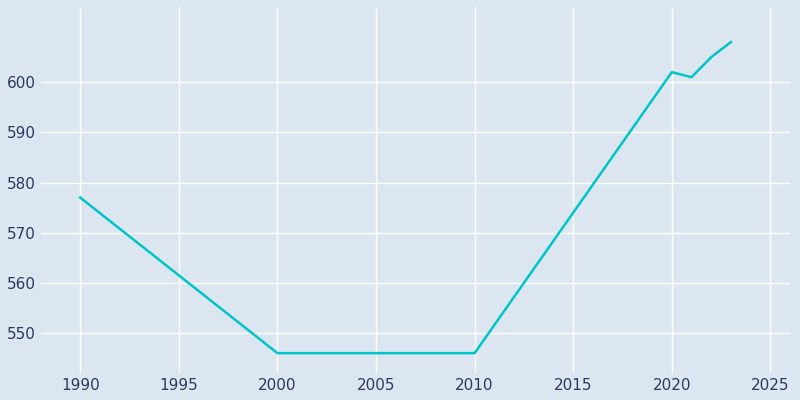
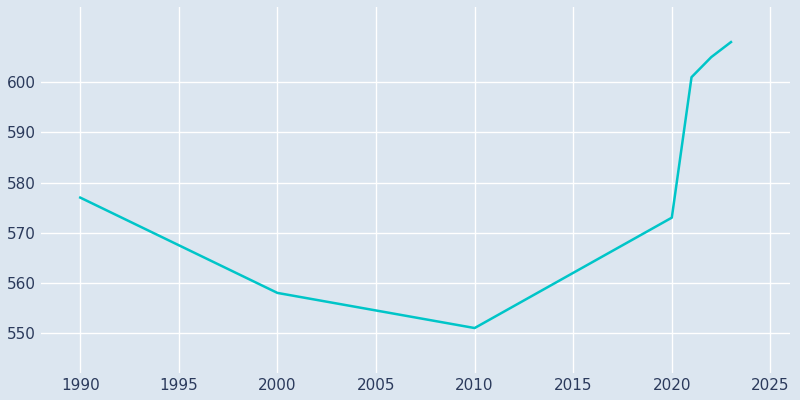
2000: 546 -> 558
2010: 546 -> 551
2020: 602 -> 573
